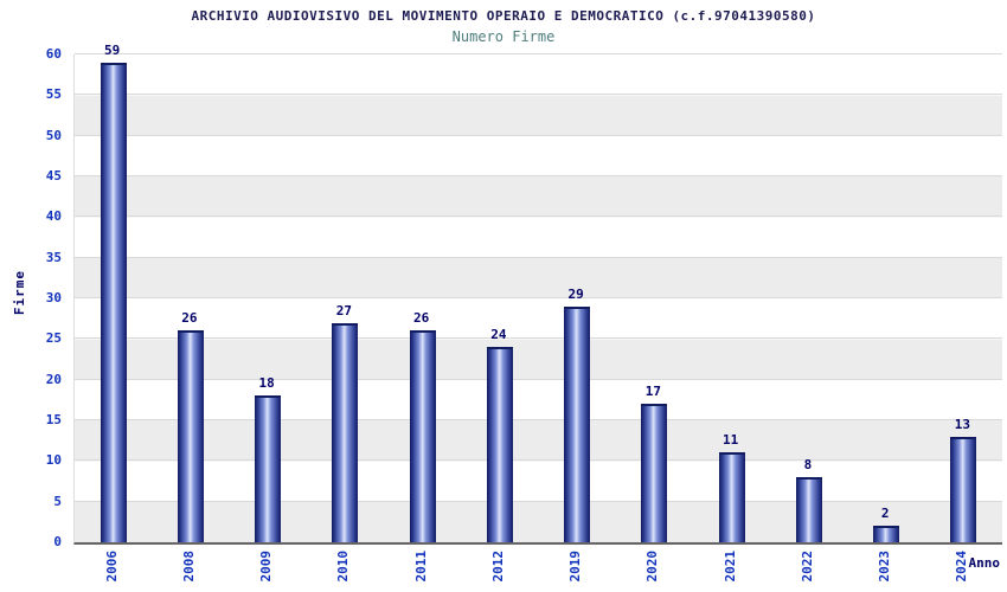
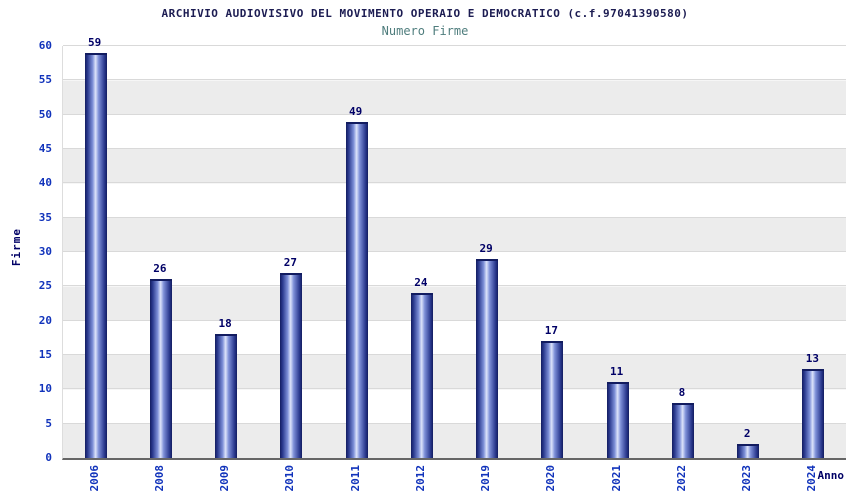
2011: 26 -> 49
